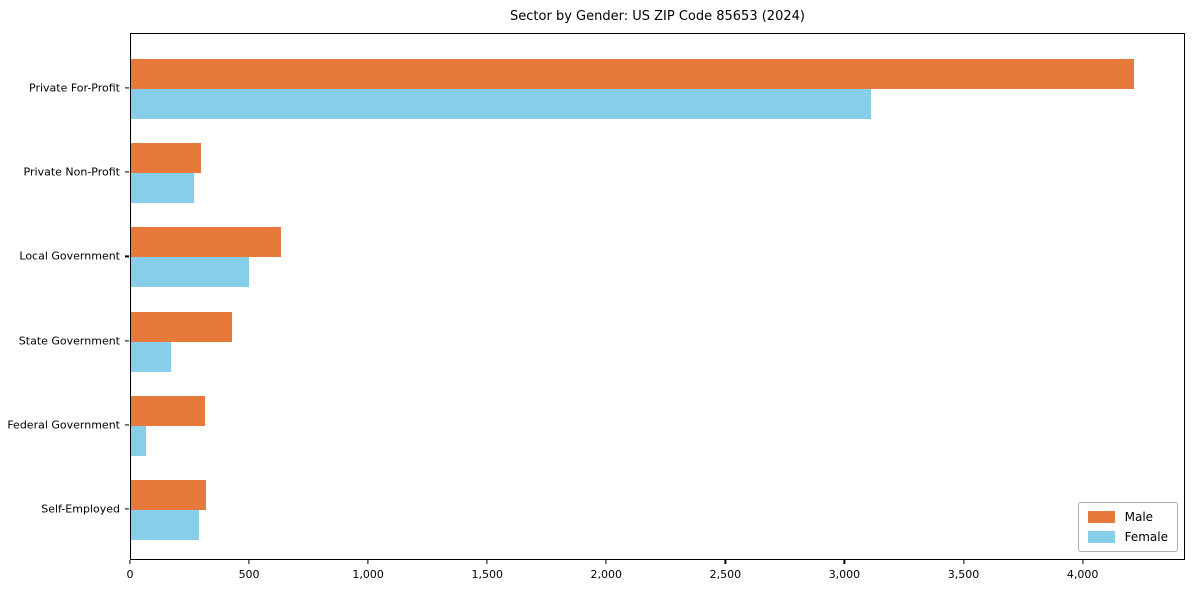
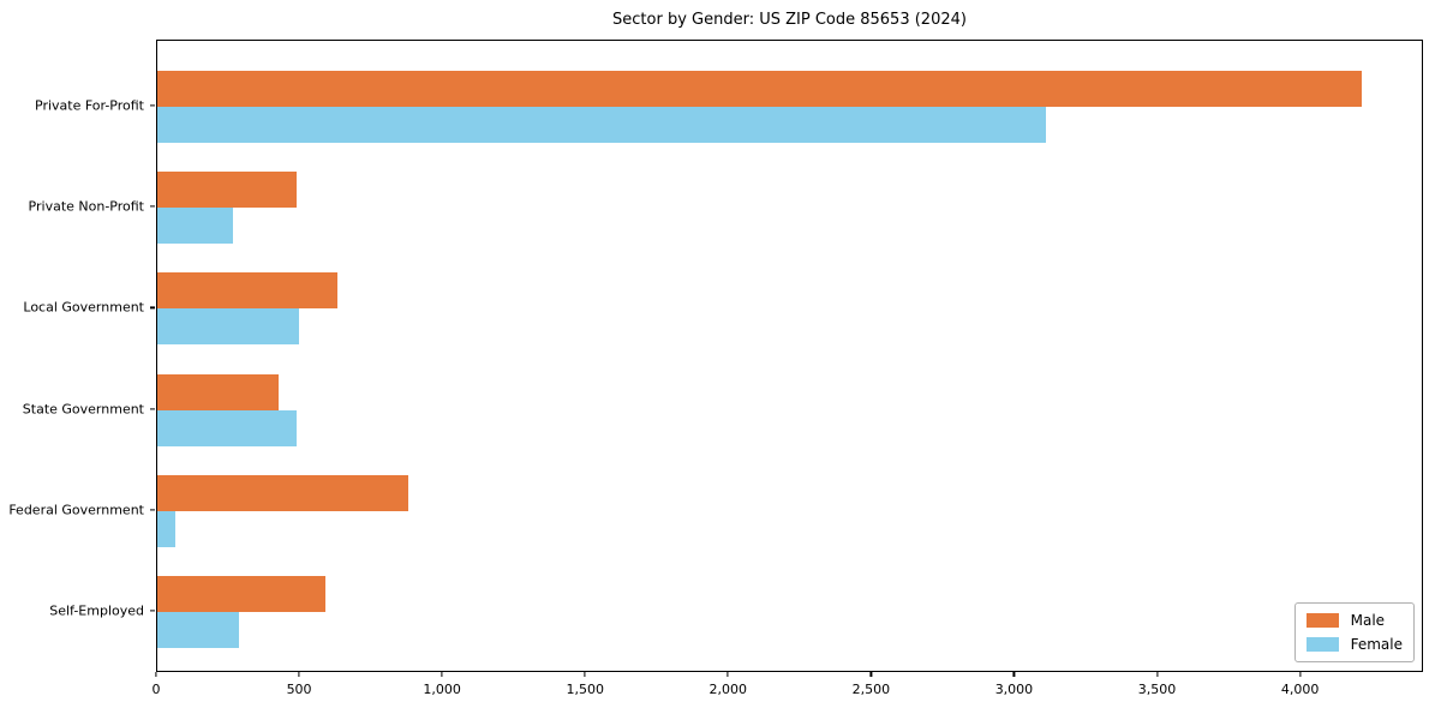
Male/Private Non-Profit: 300 -> 490
Female/State Government: 170 -> 490
Male/Federal Government: 310 -> 880
Male/Self-Employed: 320 -> 590
